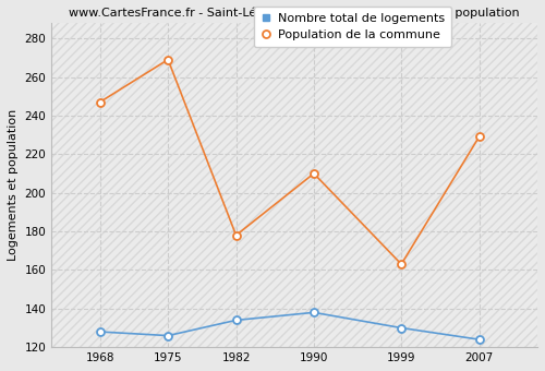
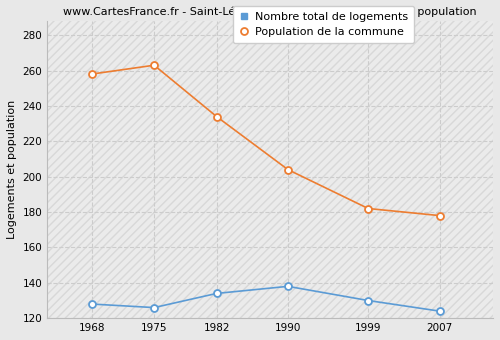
Population de la commune/1968: 247 -> 258
Population de la commune/1975: 269 -> 263
Population de la commune/1982: 178 -> 234
Population de la commune/1990: 210 -> 204
Population de la commune/1999: 163 -> 182
Population de la commune/2007: 229 -> 178
